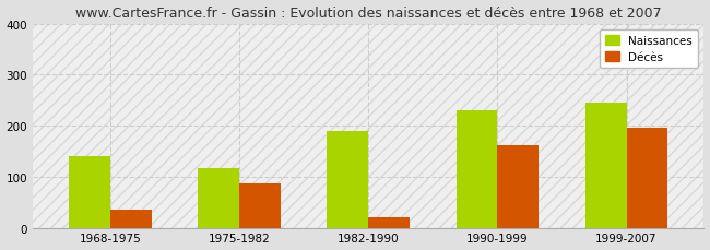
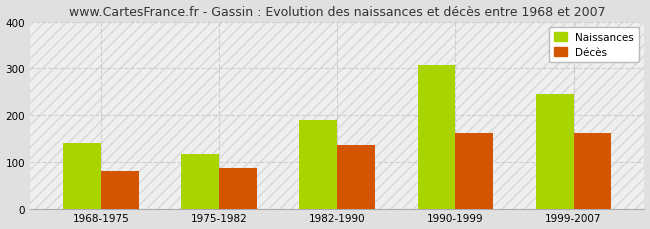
Décès/1968-1975: 35 -> 80
Décès/1982-1990: 20 -> 136
Naissances/1990-1999: 230 -> 307
Décès/1999-2007: 195 -> 162
